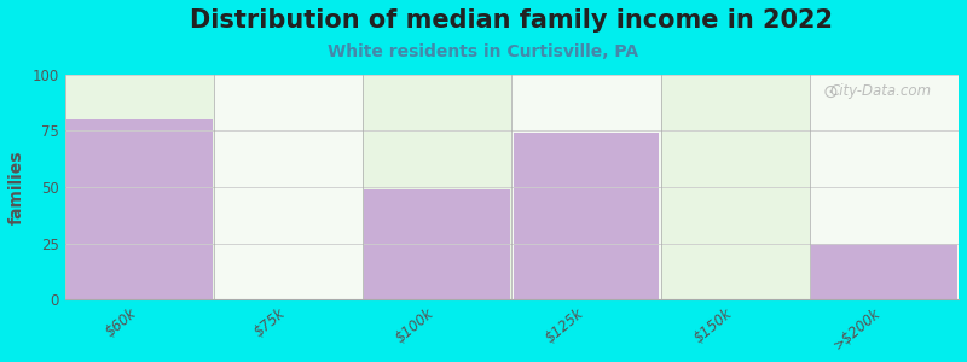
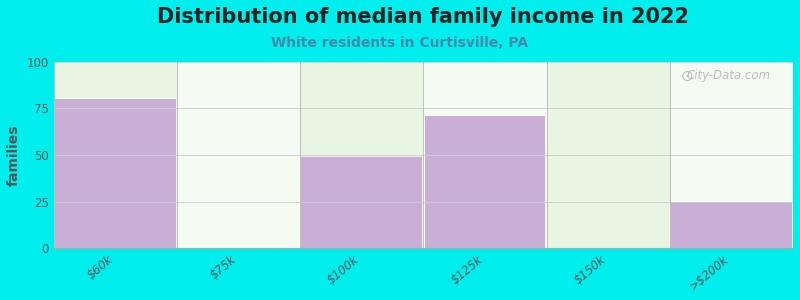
$125k: 74 -> 71
